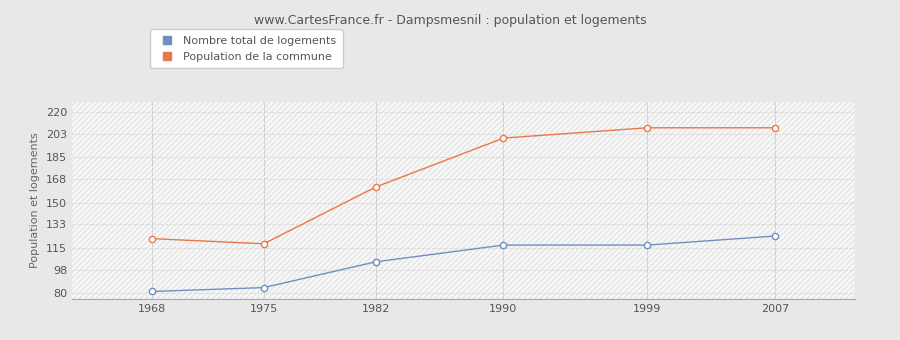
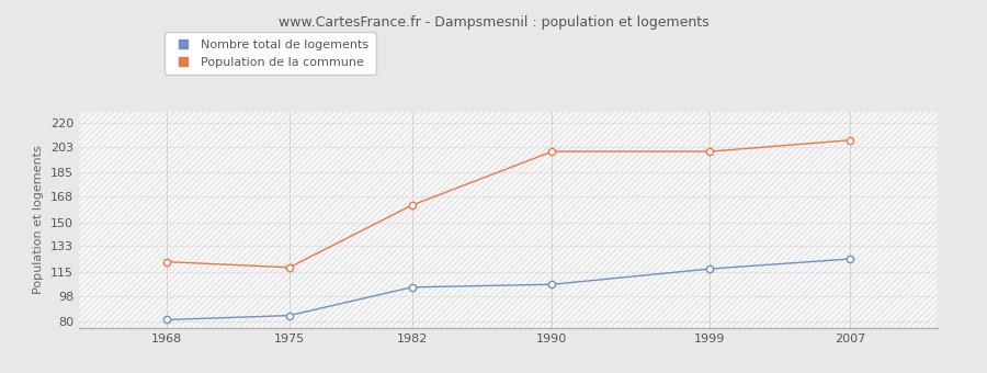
Nombre total de logements/1990: 117 -> 106
Population de la commune/1999: 208 -> 200
